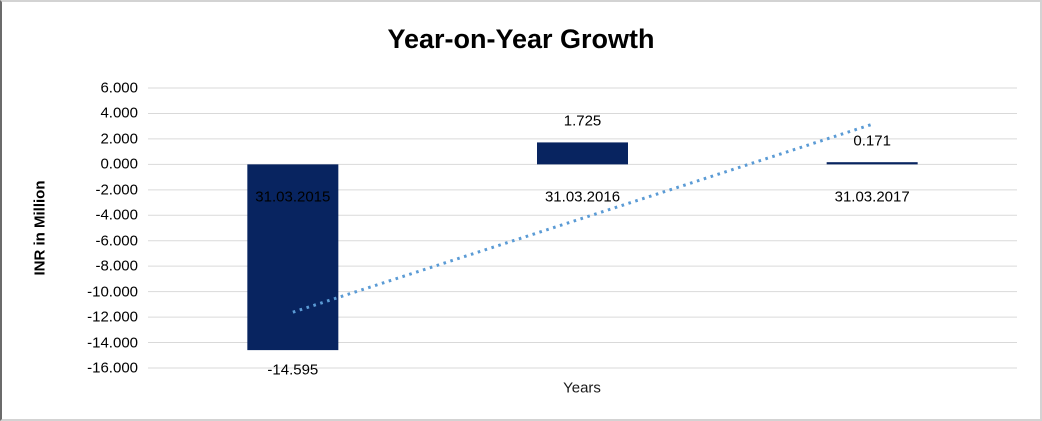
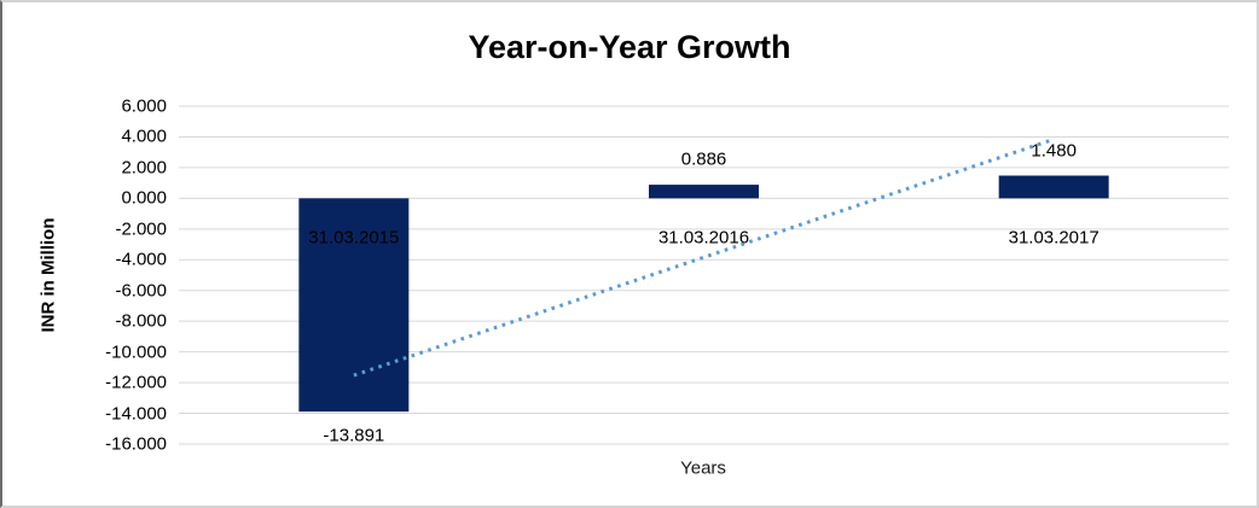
31.03.2015: -14.595 -> -13.891
31.03.2016: 1.725 -> 0.886
31.03.2017: 0.171 -> 1.480
